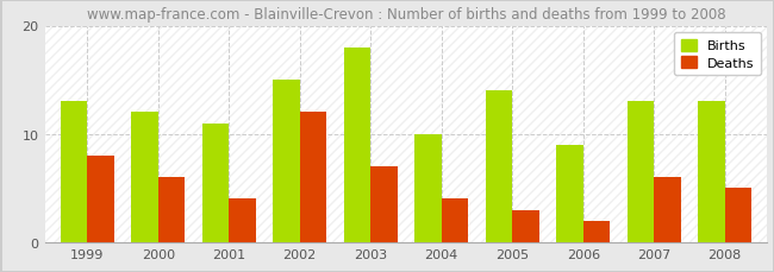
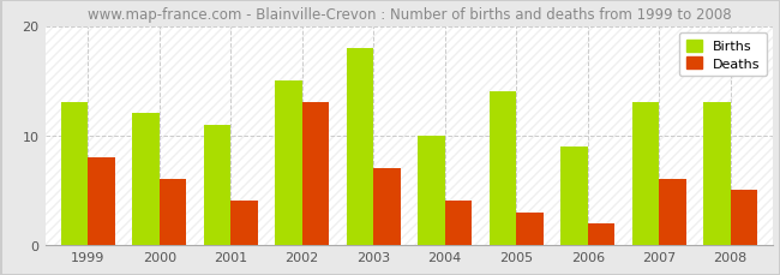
Deaths/2002: 12 -> 13
